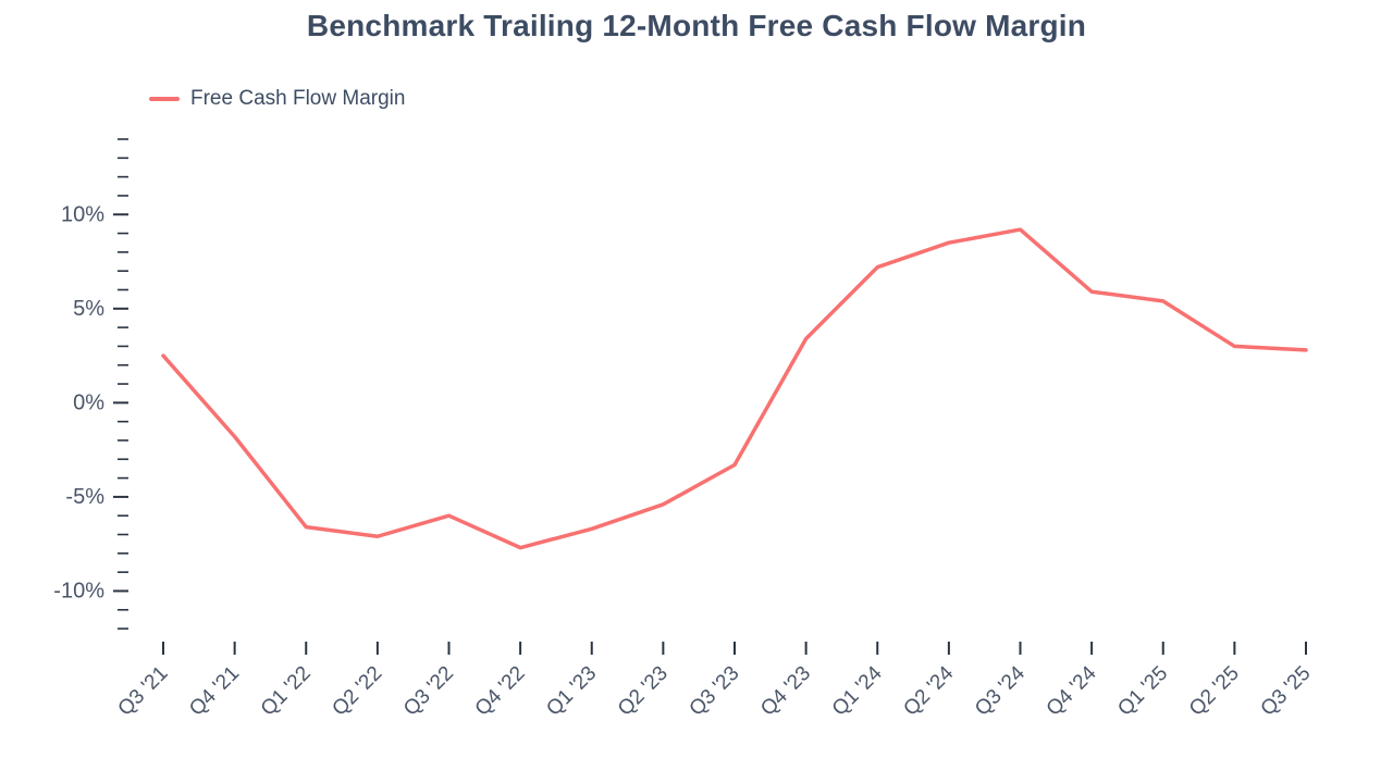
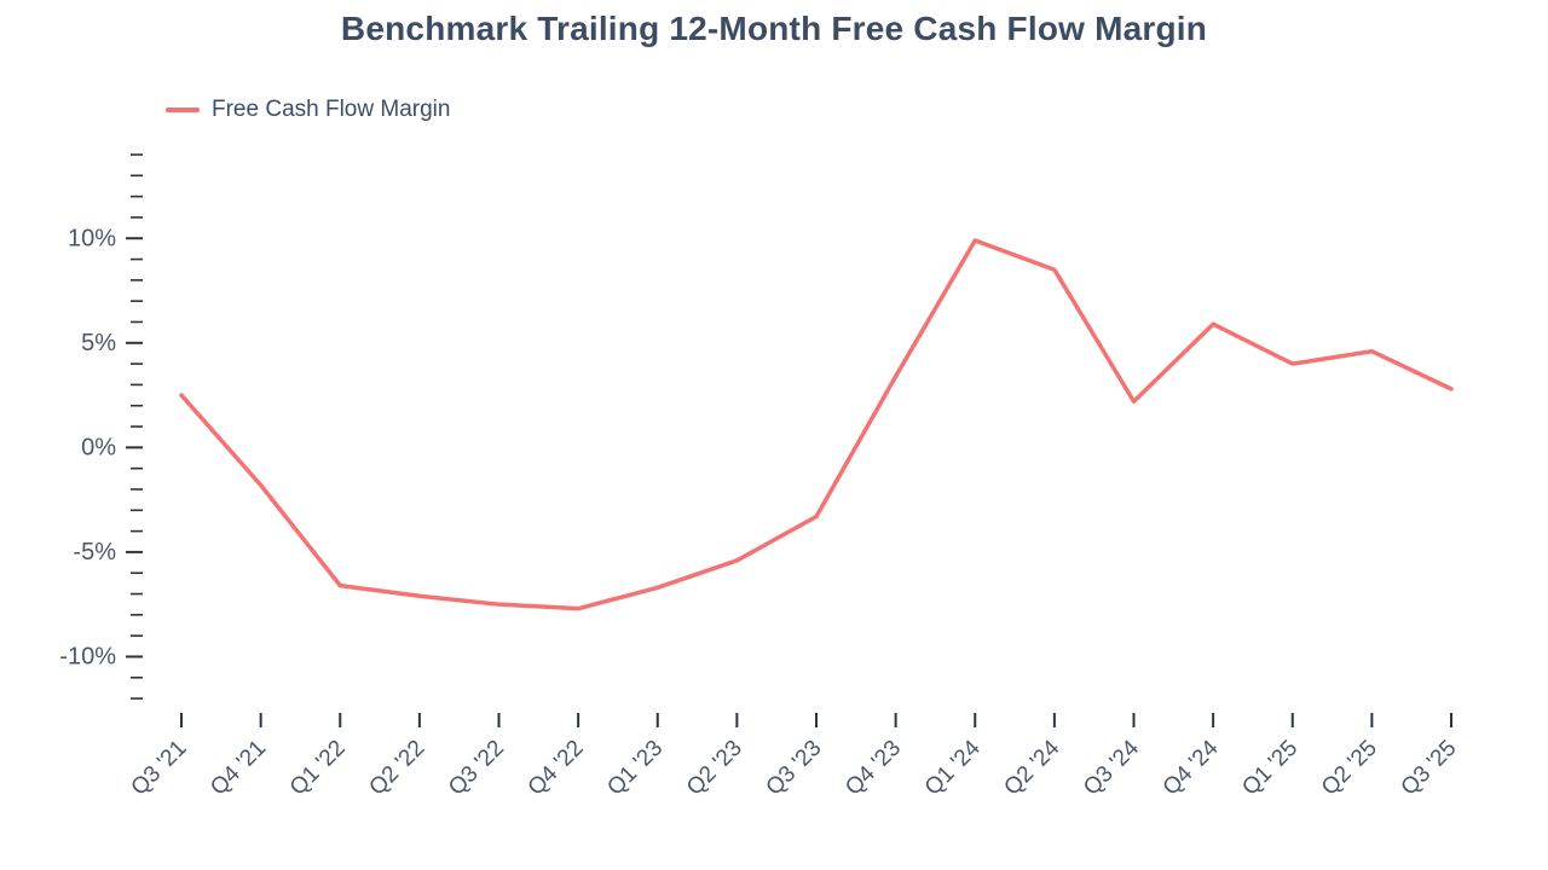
Q3 '22: -6.0% -> -7.5%
Q1 '24: 7.2% -> 9.9%
Q3 '24: 9.2% -> 2.2%
Q1 '25: 5.4% -> 4.0%
Q2 '25: 3.0% -> 4.6%
